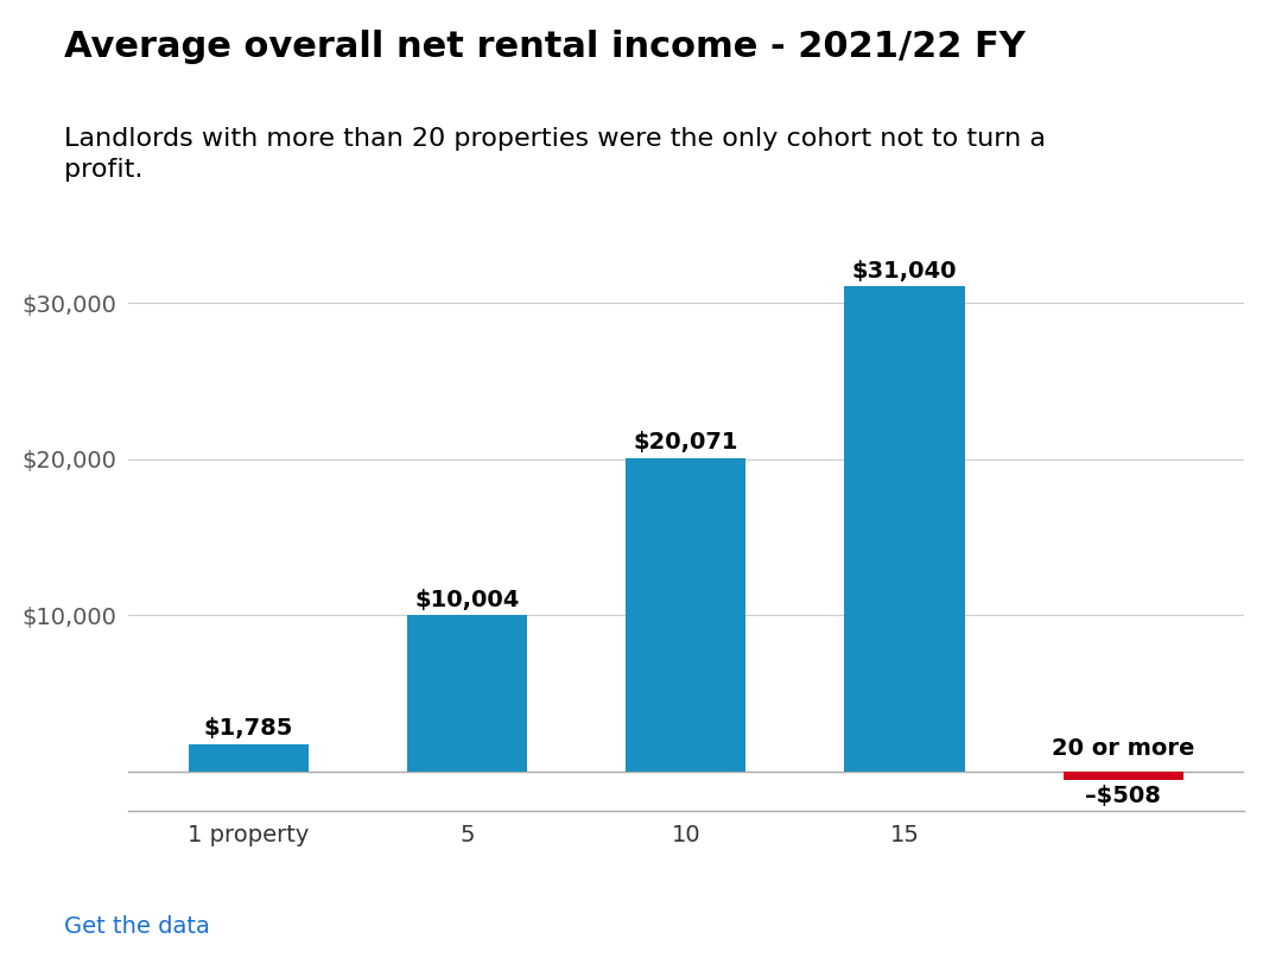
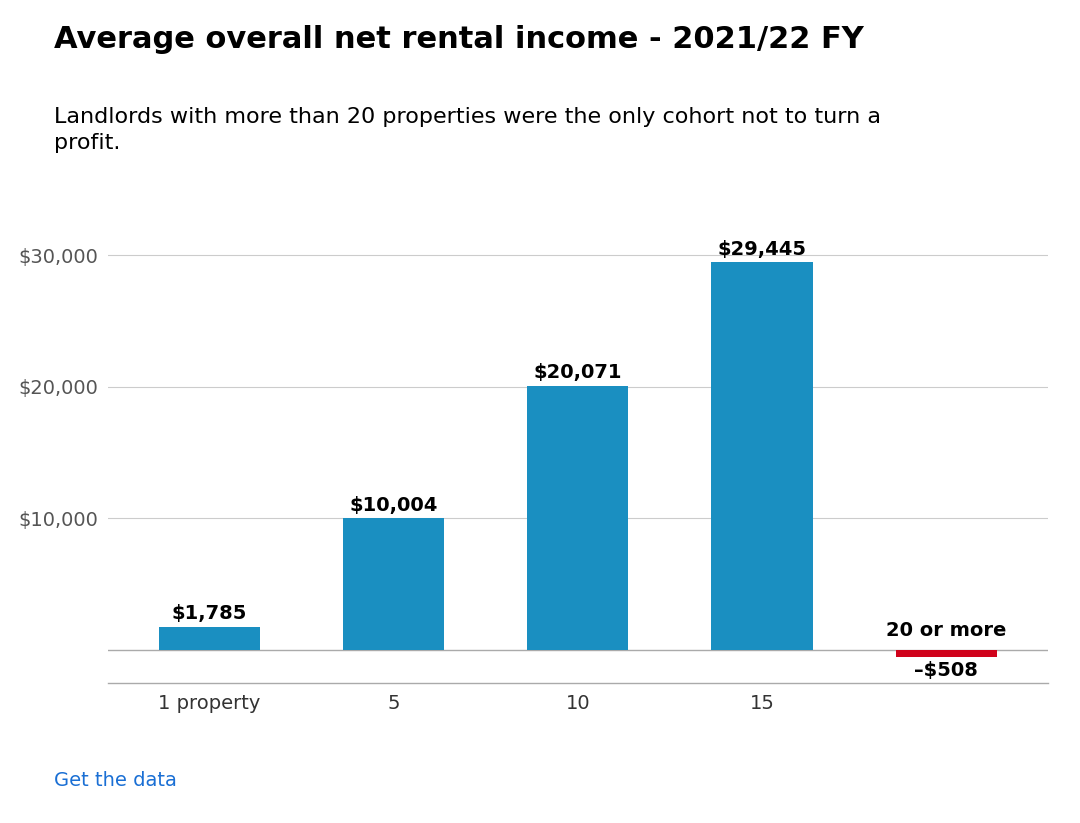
15: $31,040 -> $29,445
